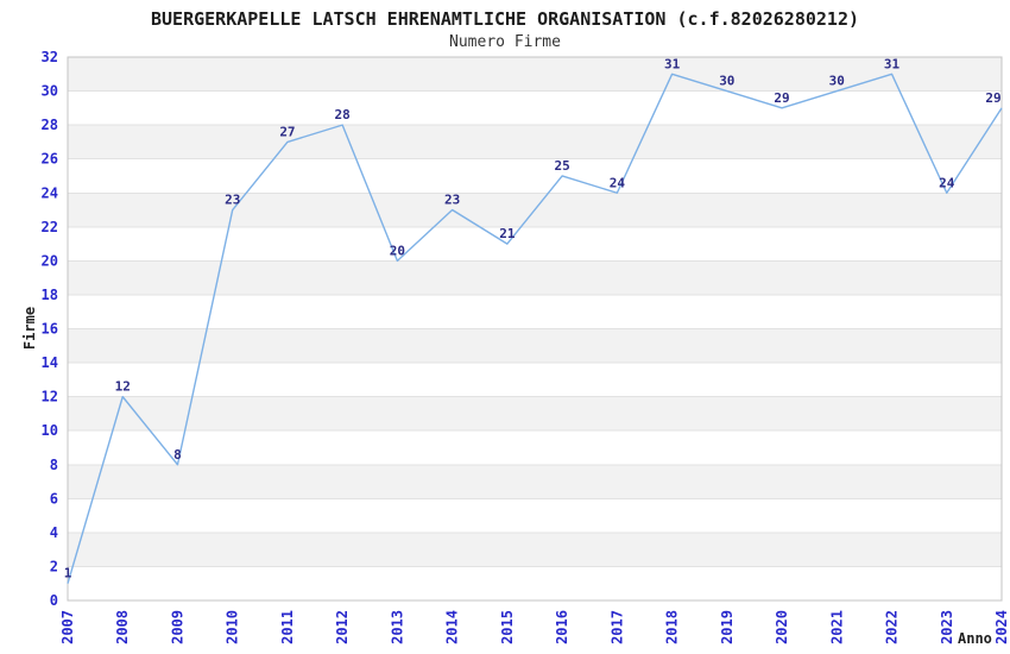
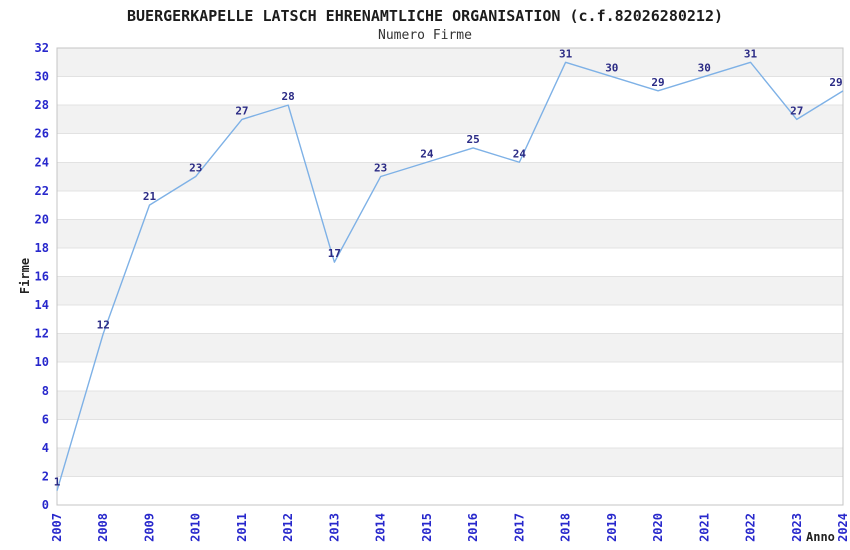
2009: 8 -> 21
2013: 20 -> 17
2015: 21 -> 24
2023: 24 -> 27
